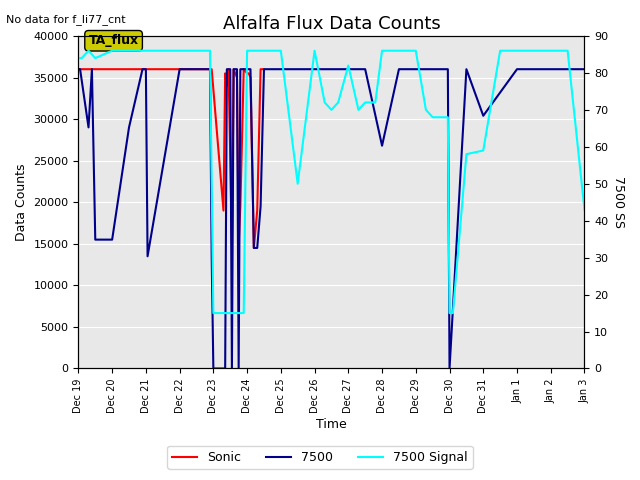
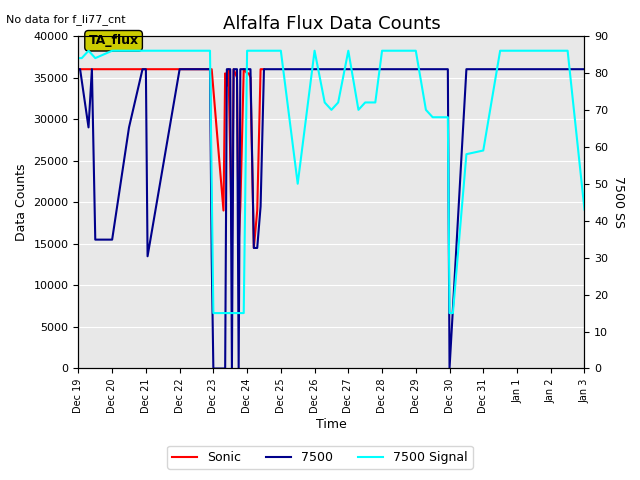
7500 Signal/Dec 27: 82 -> 86
7500/Dec 28: 26800 -> 36000
7500/Dec 31: 30400 -> 36000
